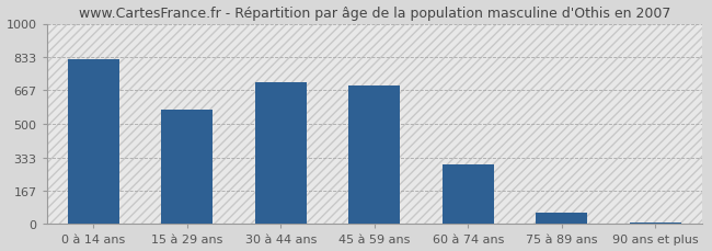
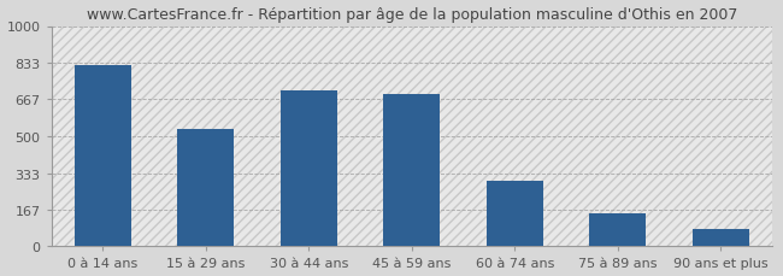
15 à 29 ans: 570 -> 530
75 à 89 ans: 60 -> 150
90 ans et plus: 10 -> 80
